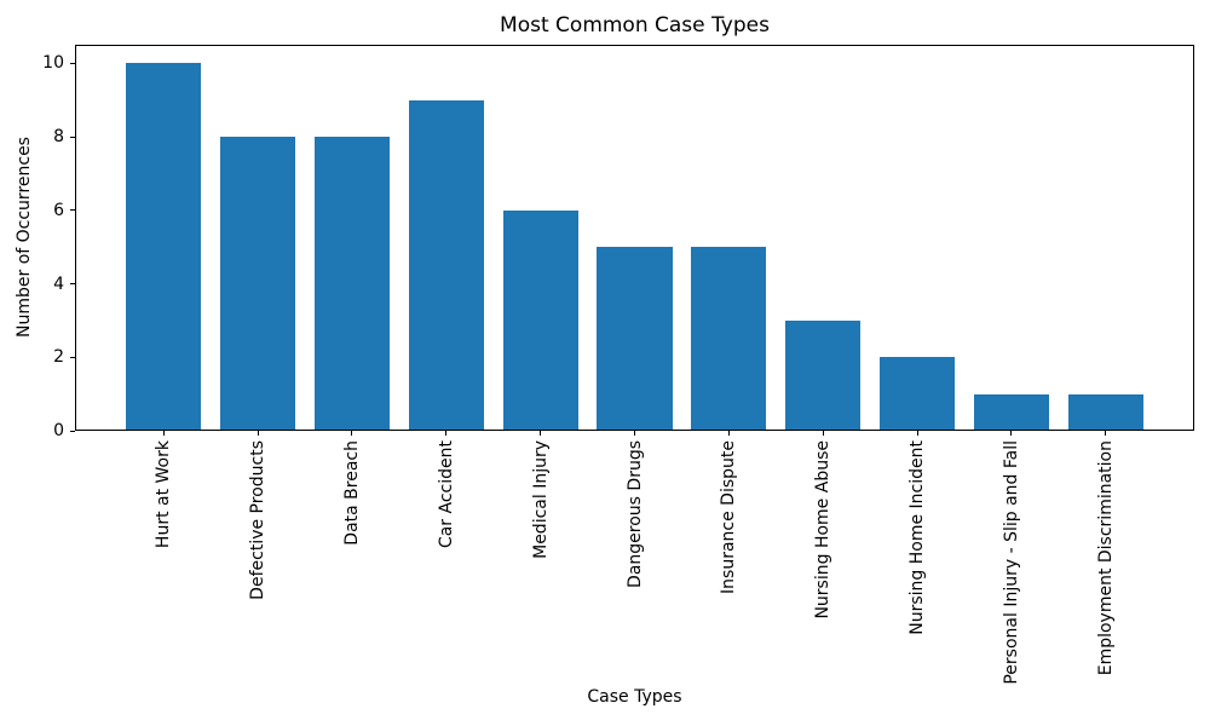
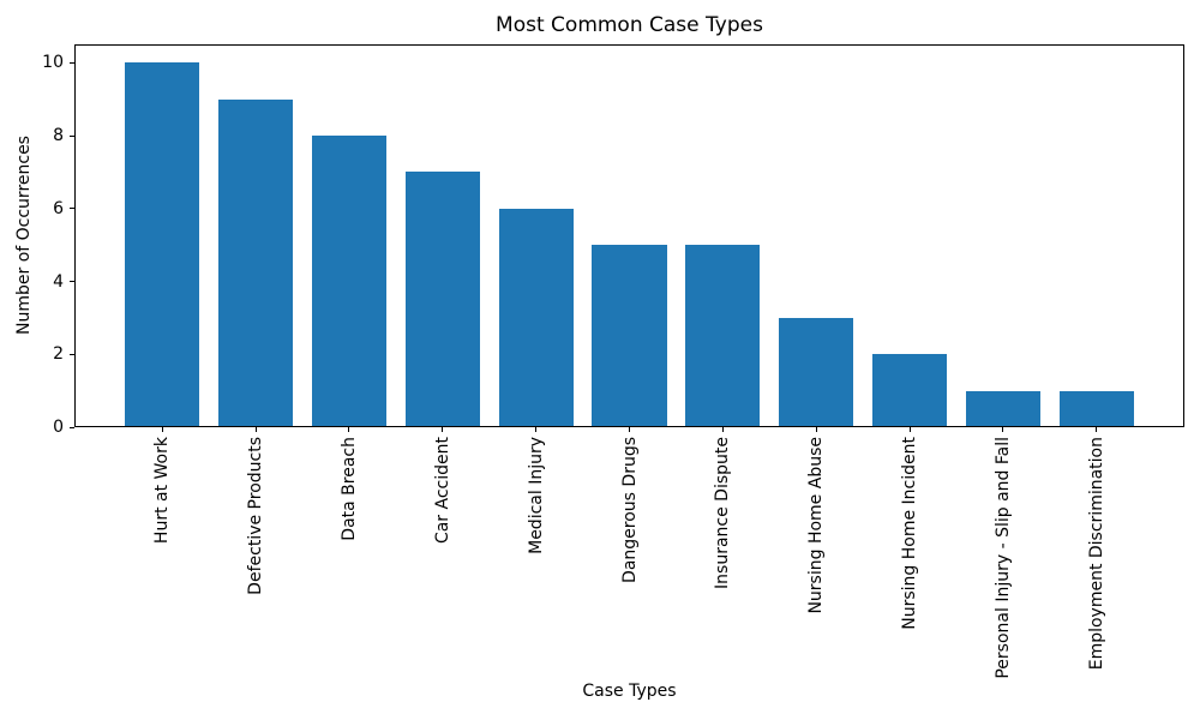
Defective Products: 8 -> 9
Car Accident: 9 -> 7
